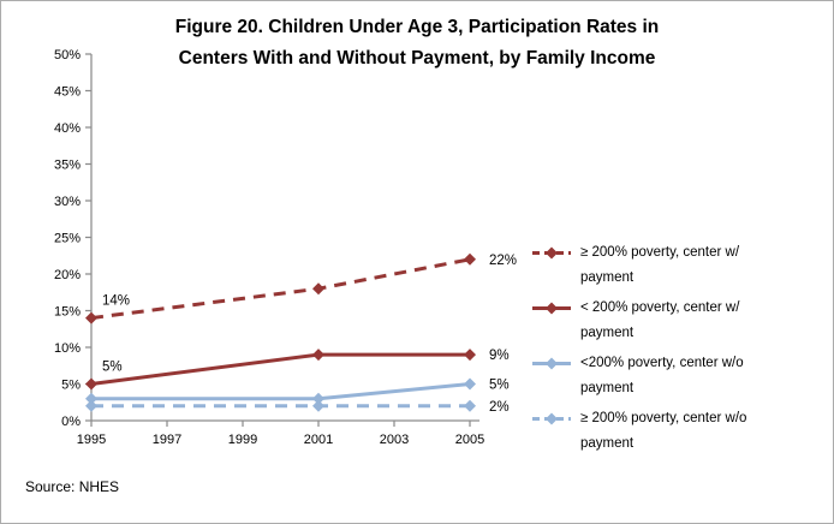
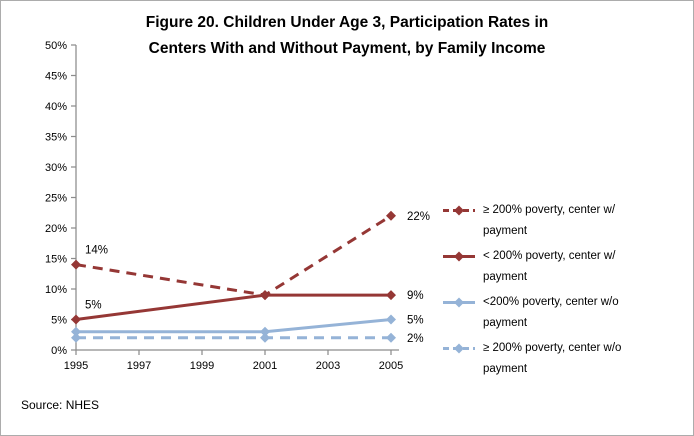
≥ 200% poverty, center w/ payment/2001: 18% -> 9%
